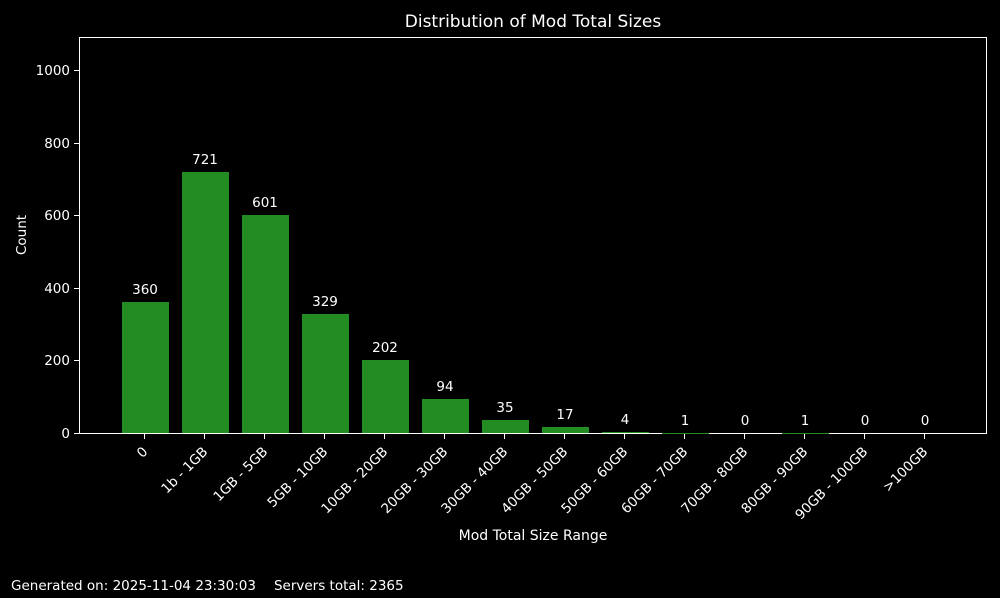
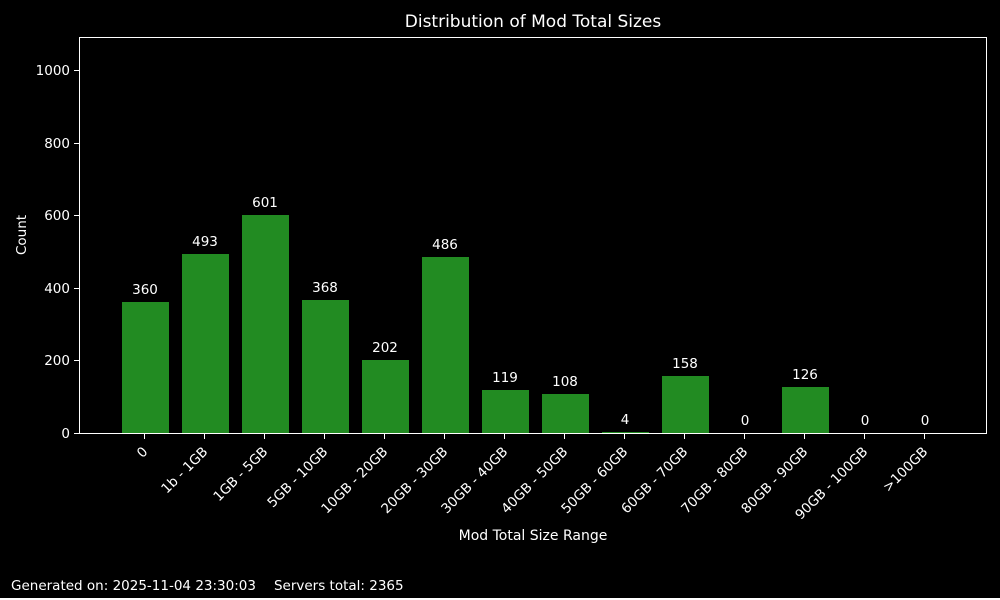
1b - 1GB: 721 -> 493
5GB - 10GB: 329 -> 368
20GB - 30GB: 94 -> 486
30GB - 40GB: 35 -> 119
40GB - 50GB: 17 -> 108
60GB - 70GB: 1 -> 158
80GB - 90GB: 1 -> 126
